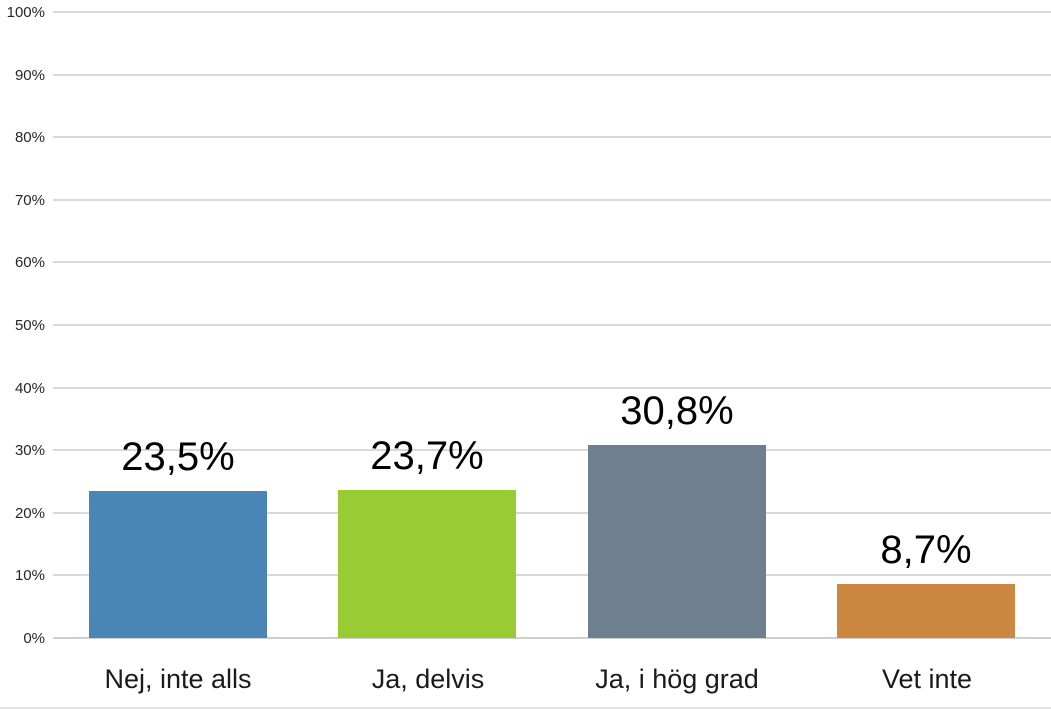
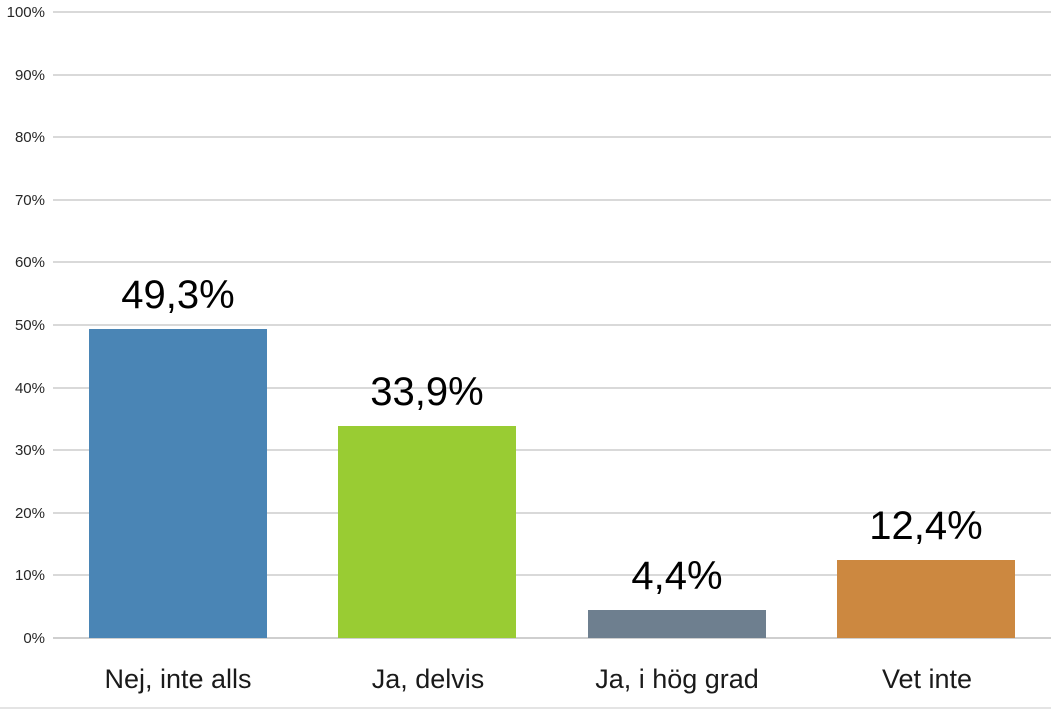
Nej, inte alls: 23,5% -> 49,3%
Ja, delvis: 23,7% -> 33,9%
Ja, i hög grad: 30,8% -> 4,4%
Vet inte: 8,7% -> 12,4%
